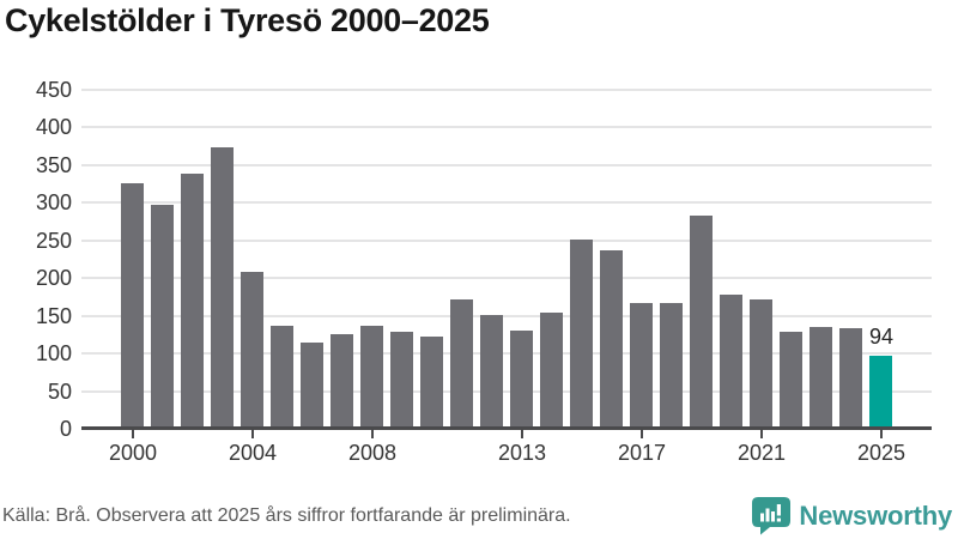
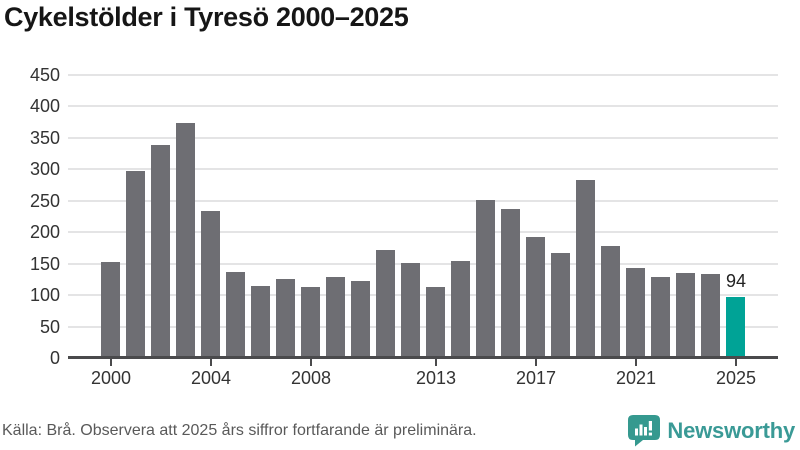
2000: 320 -> 150
2004: 200 -> 230
2008: 130 -> 110
2013: 130 -> 110
2017: 160 -> 190
2021: 170 -> 140
